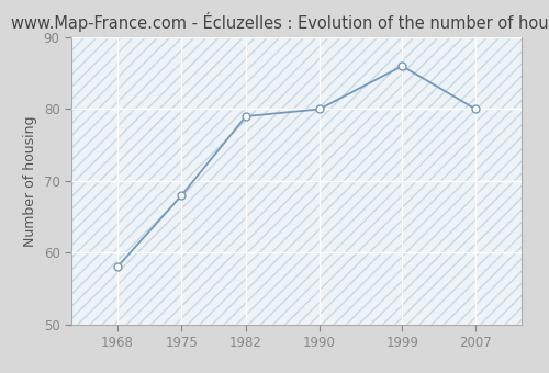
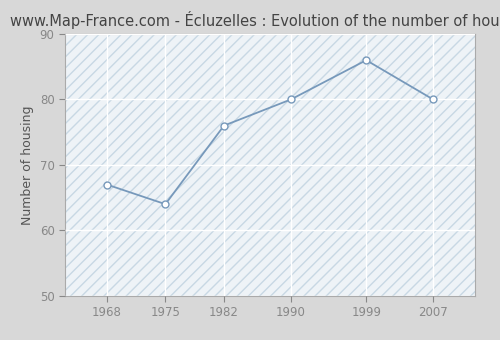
1968: 58 -> 67
1975: 68 -> 64
1982: 79 -> 76
